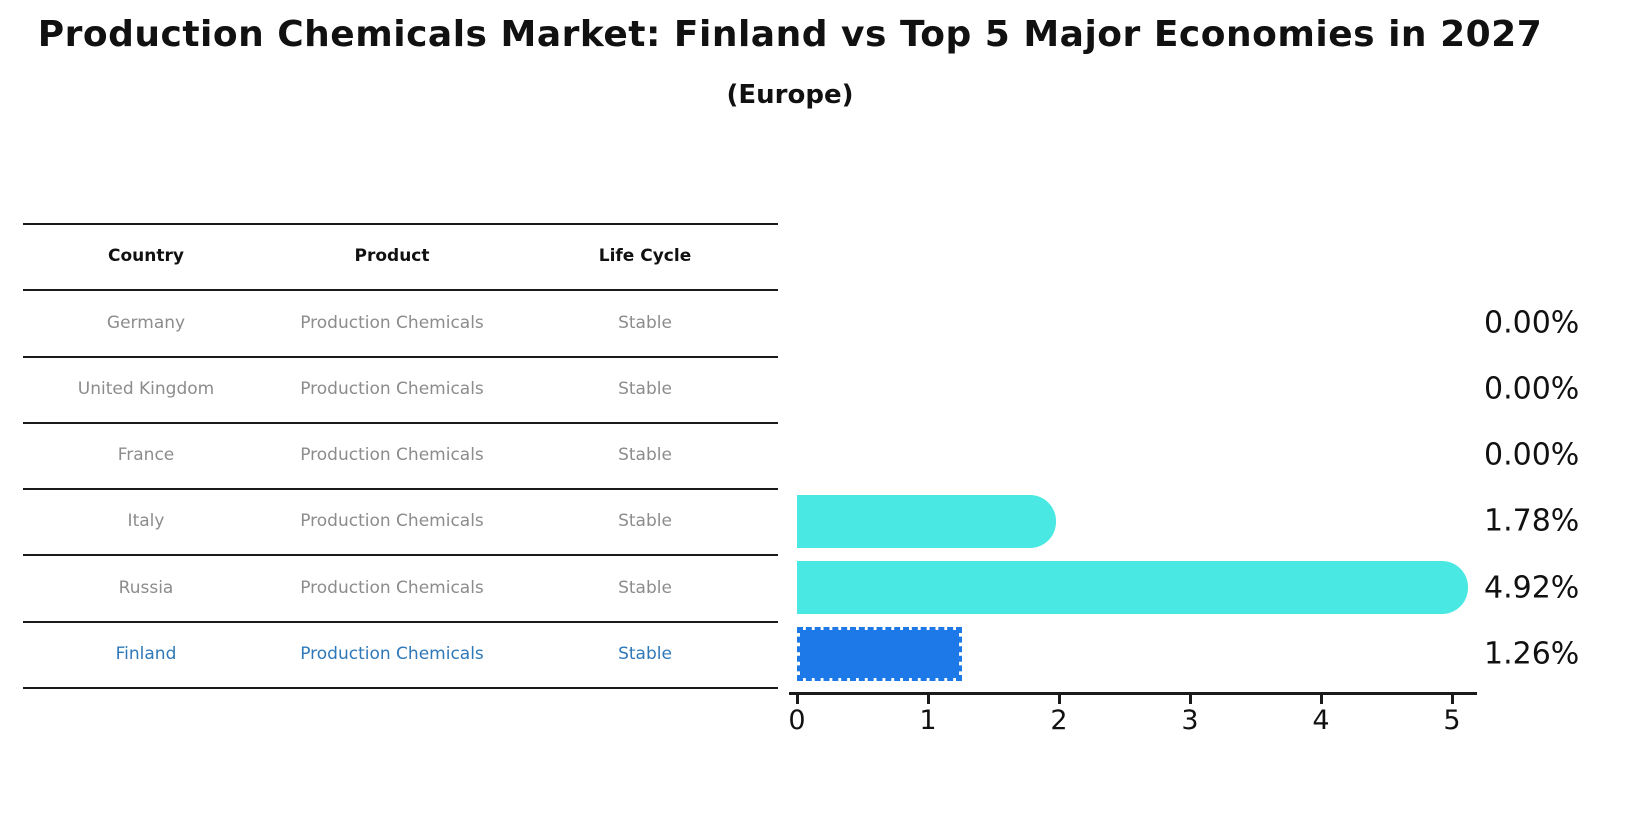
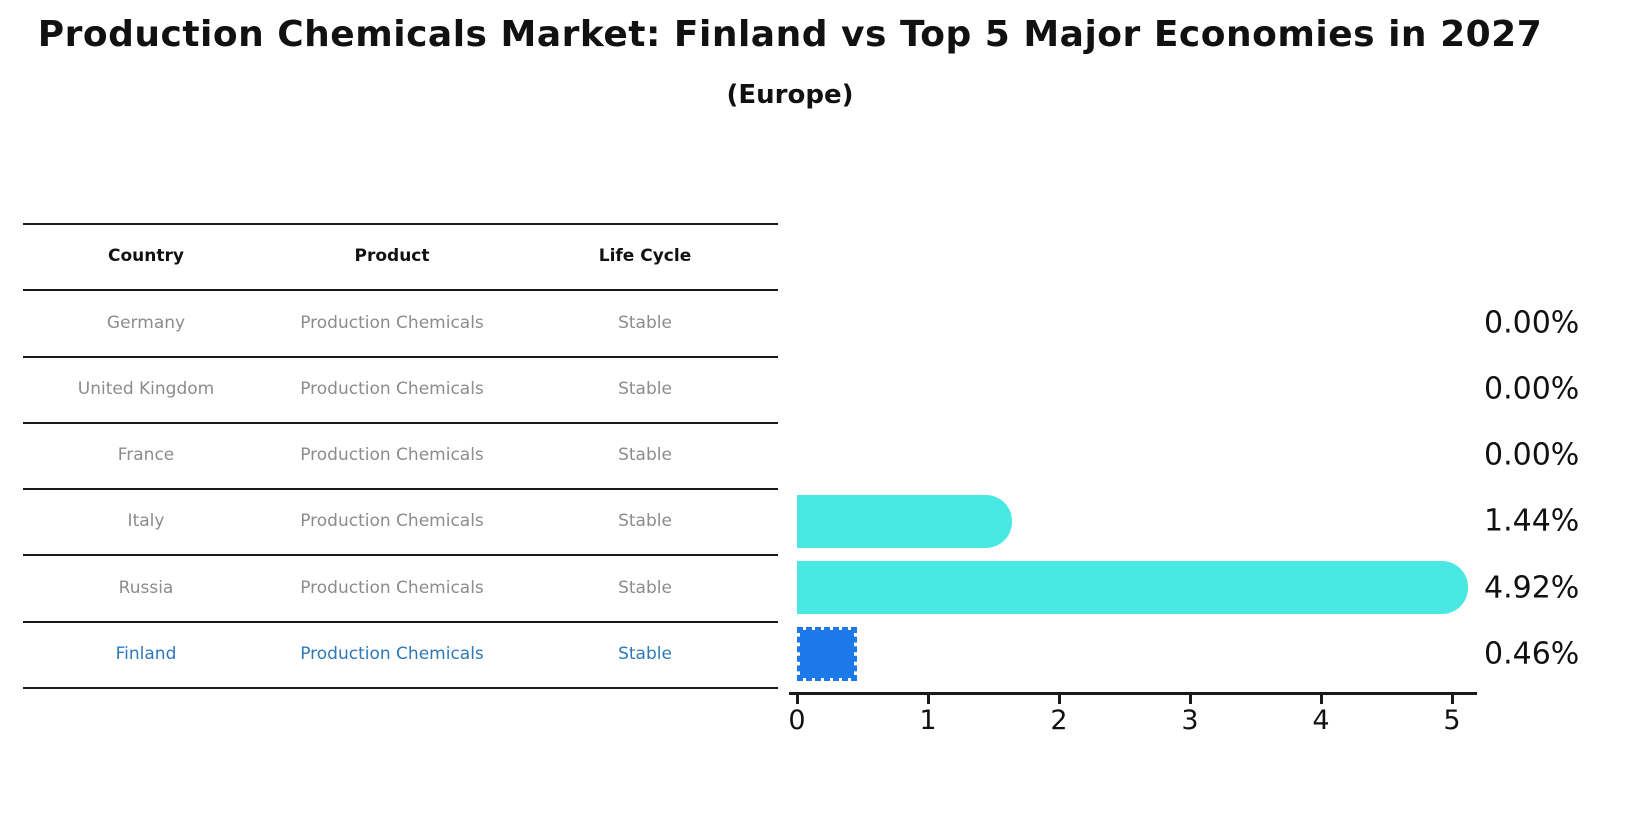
Italy: 1.78% -> 1.44%
Finland: 1.26% -> 0.46%
